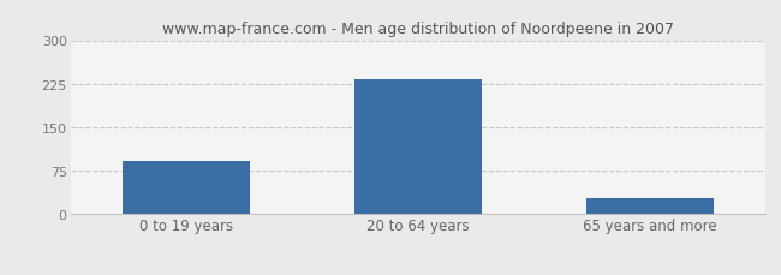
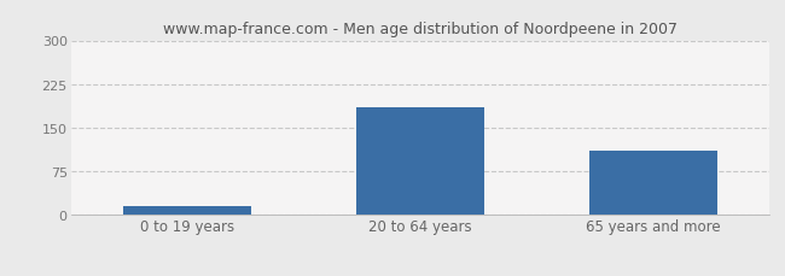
0 to 19 years: 91 -> 15
20 to 64 years: 233 -> 185
65 years and more: 28 -> 110
